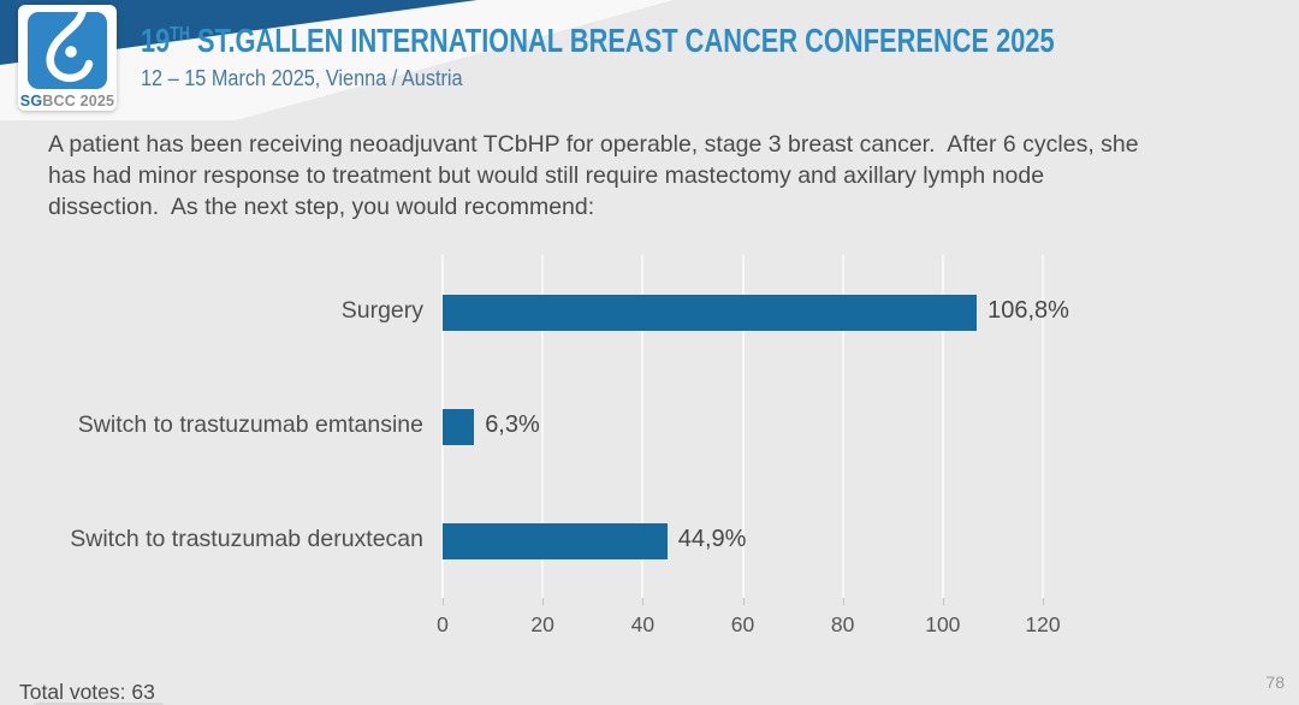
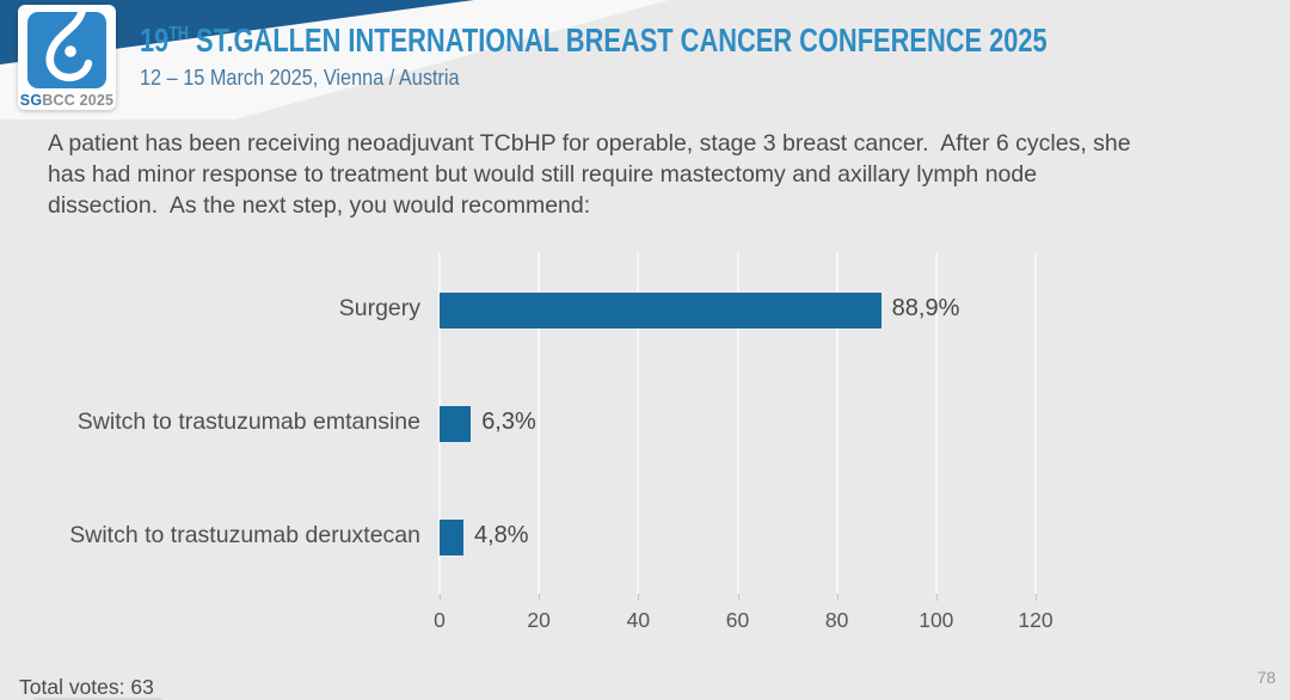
Surgery: 106,8% -> 88,9%
Switch to trastuzumab deruxtecan: 44,9% -> 4,8%
